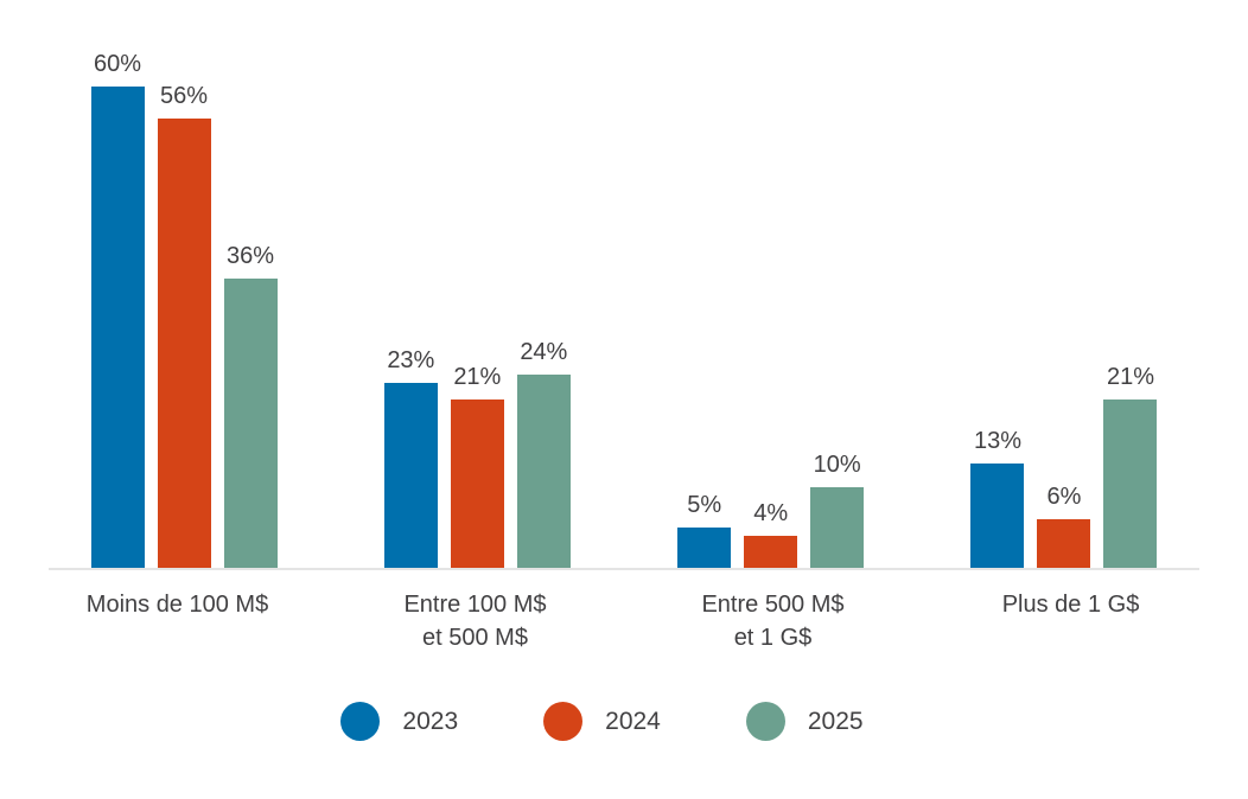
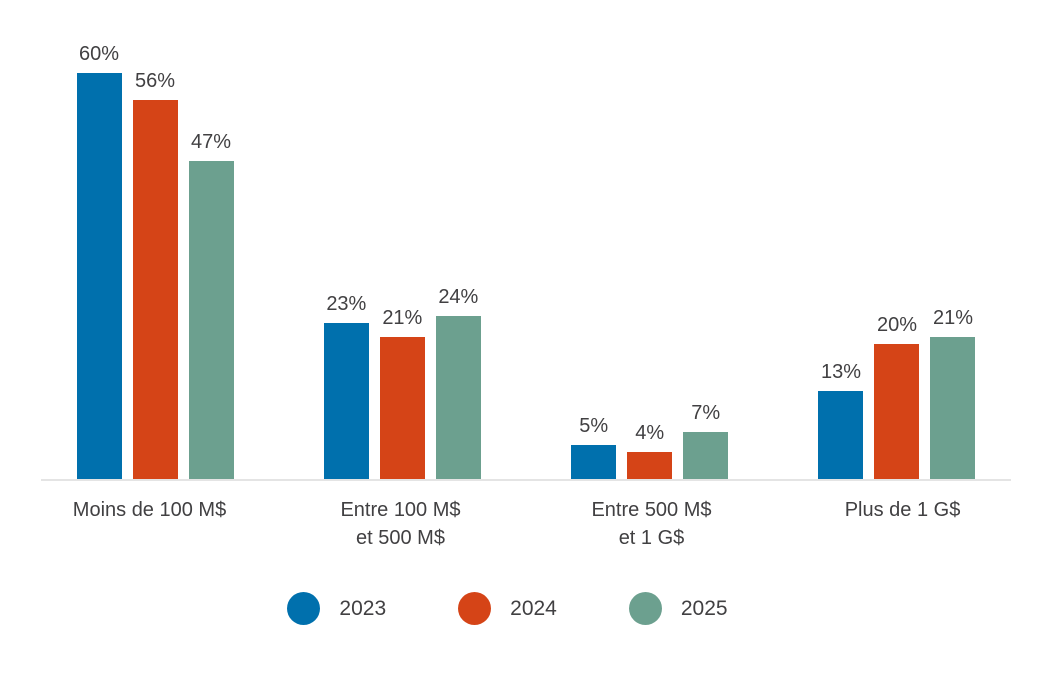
2025/Moins de 100 M$: 36% -> 47%
2025/Entre 500 M$ et 1 G$: 10% -> 7%
2024/Plus de 1 G$: 6% -> 20%
